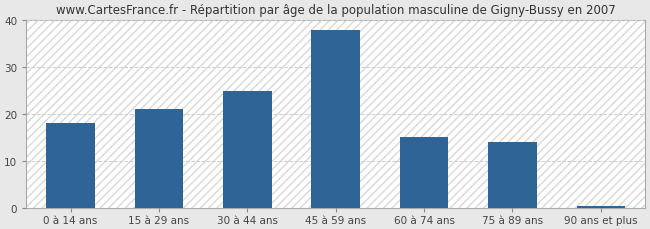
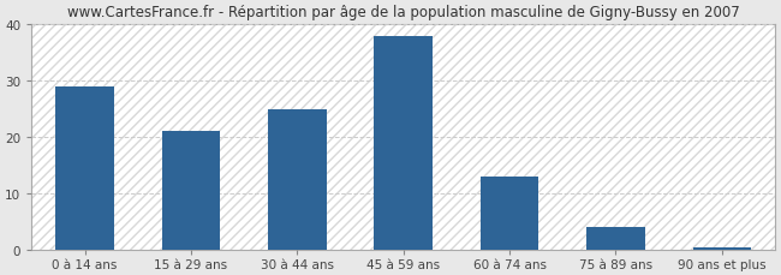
0 à 14 ans: 18.0 -> 29.0
60 à 74 ans: 15.0 -> 13.0
75 à 89 ans: 14.0 -> 4.0
